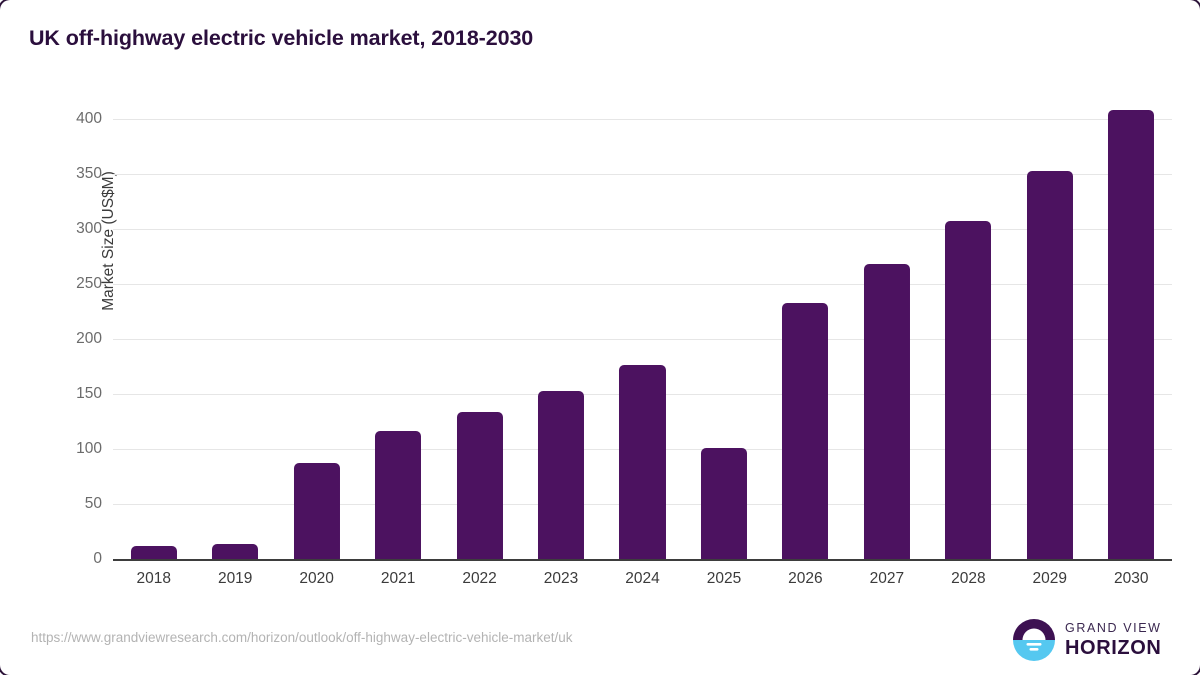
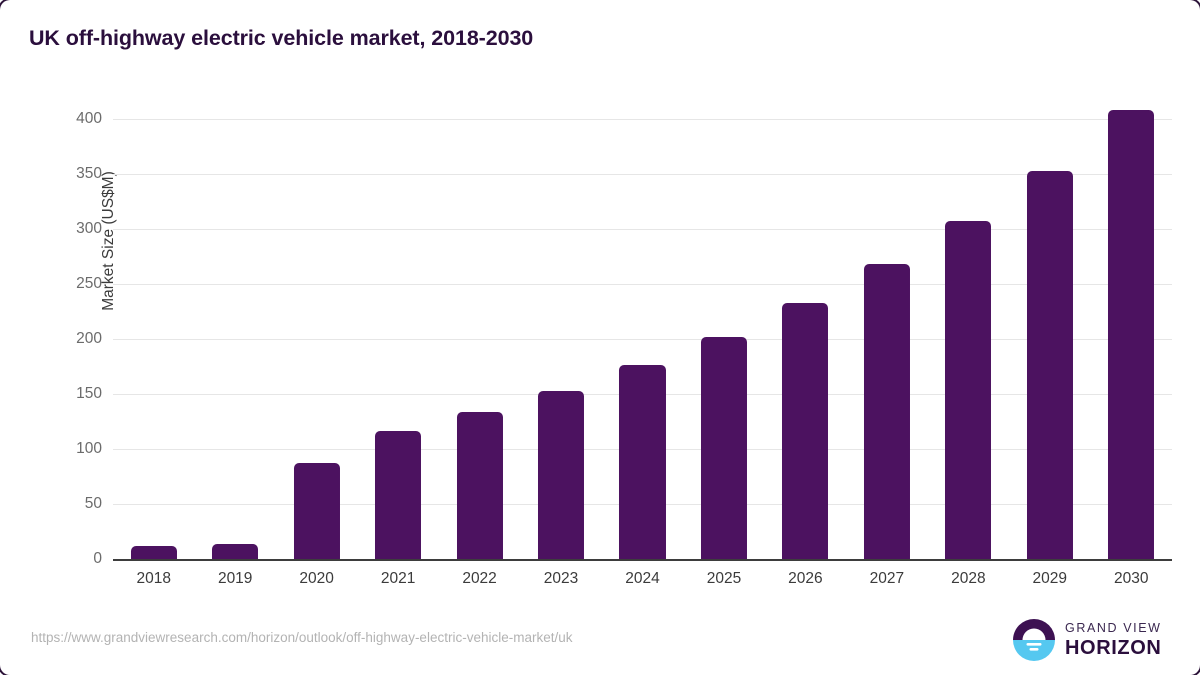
2025: 101 -> 202
